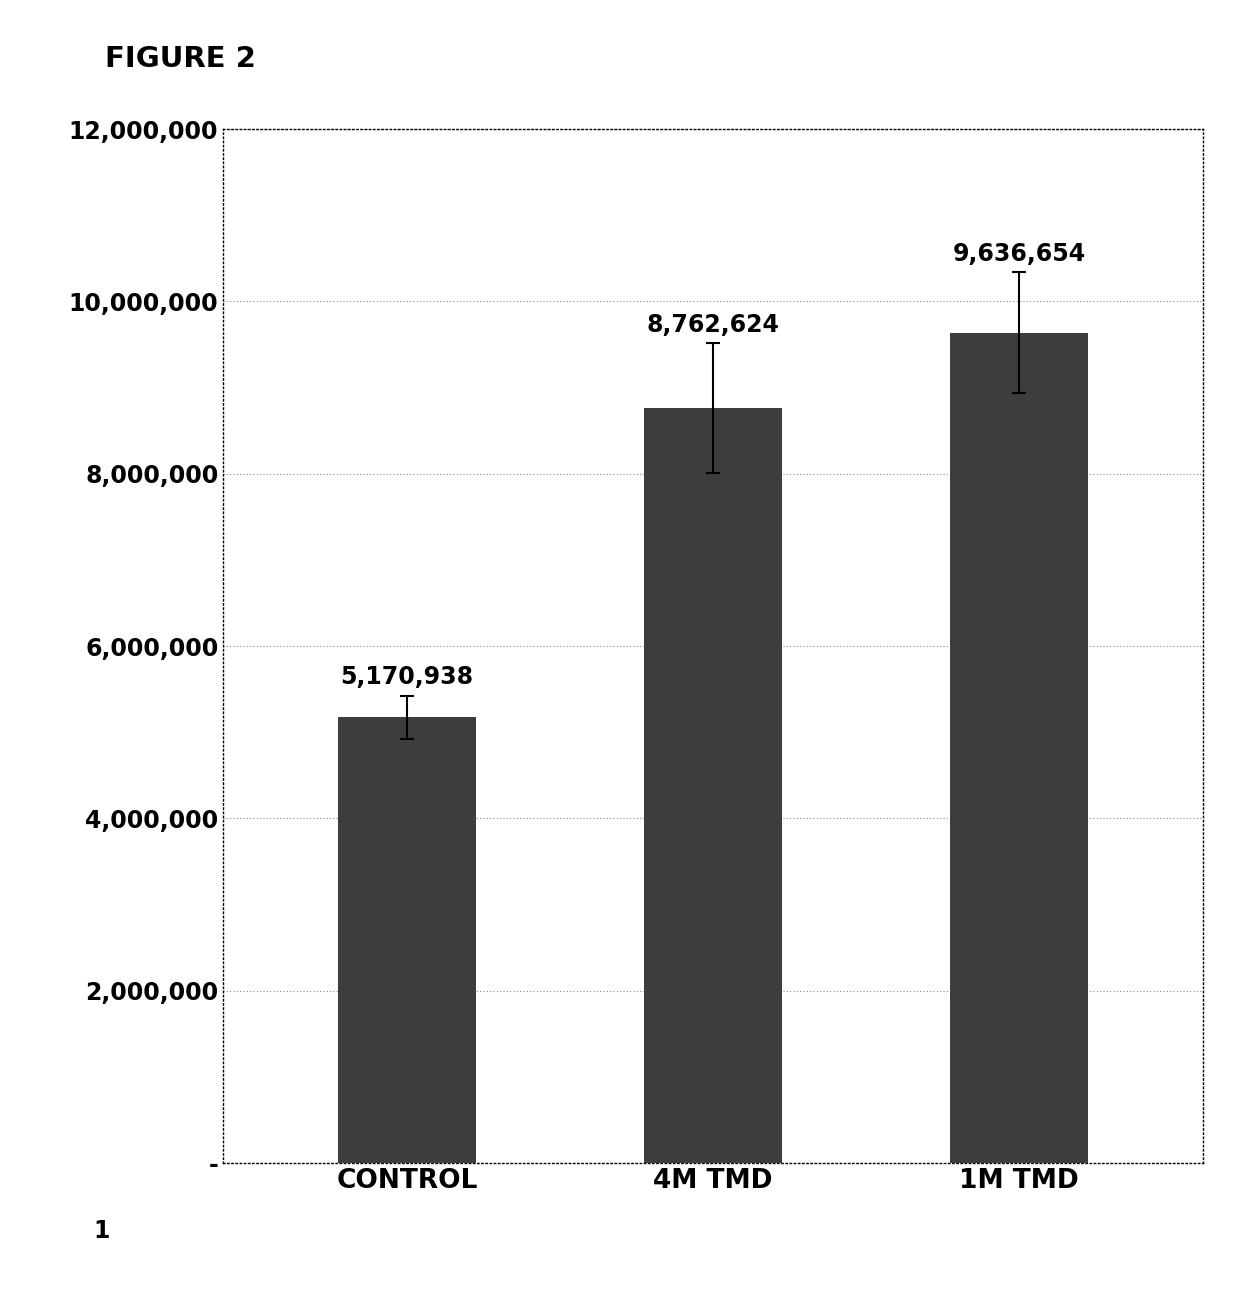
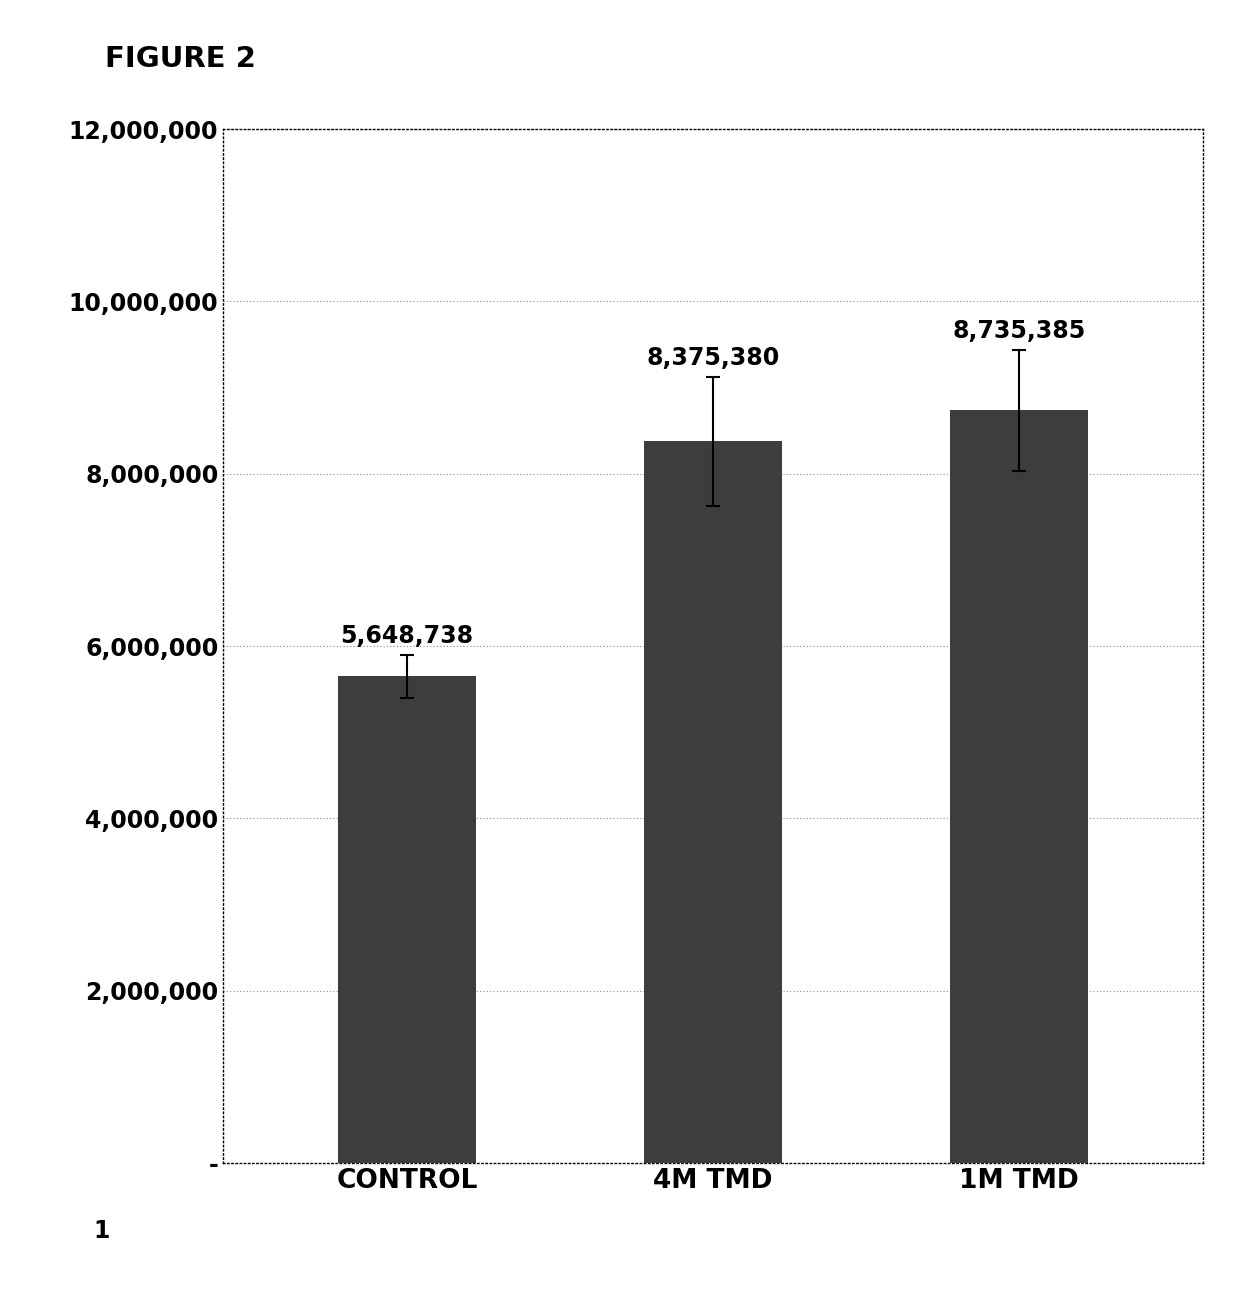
CONTROL: 5,170,938 -> 5,648,738
4M TMD: 8,762,624 -> 8,375,380
1M TMD: 9,636,654 -> 8,735,385
